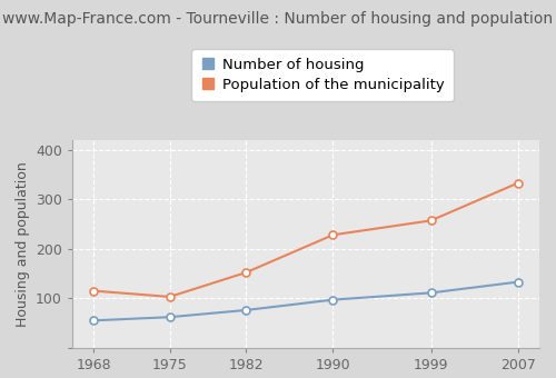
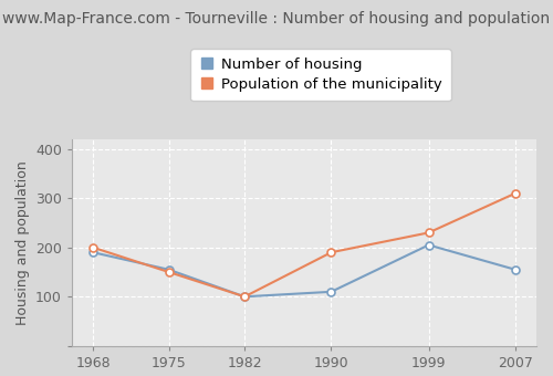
Number of housing/1968: 55 -> 190
Population of the municipality/1968: 115 -> 200
Number of housing/1975: 62 -> 155
Population of the municipality/1975: 103 -> 150
Number of housing/1982: 76 -> 100
Population of the municipality/1982: 152 -> 100
Number of housing/1990: 97 -> 110
Population of the municipality/1990: 228 -> 190
Number of housing/1999: 111 -> 205
Population of the municipality/1999: 257 -> 230
Number of housing/2007: 133 -> 155
Population of the municipality/2007: 333 -> 310
